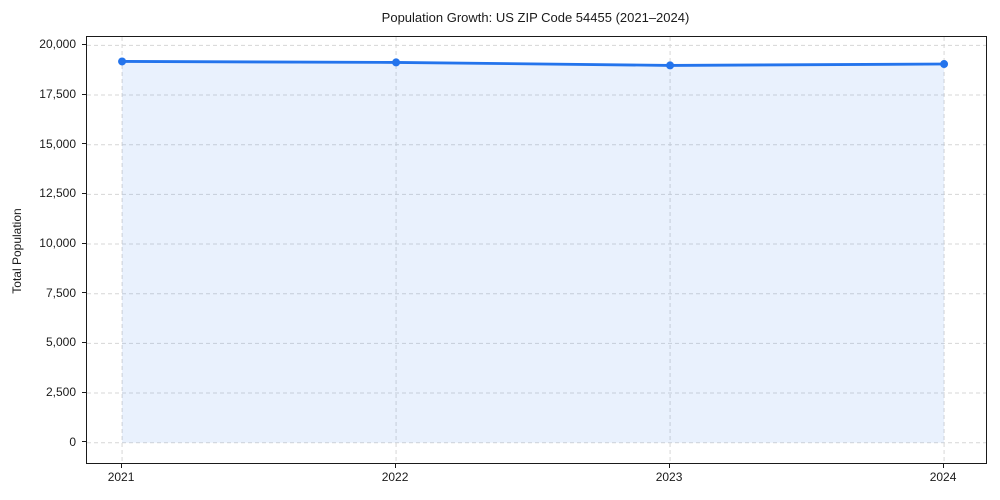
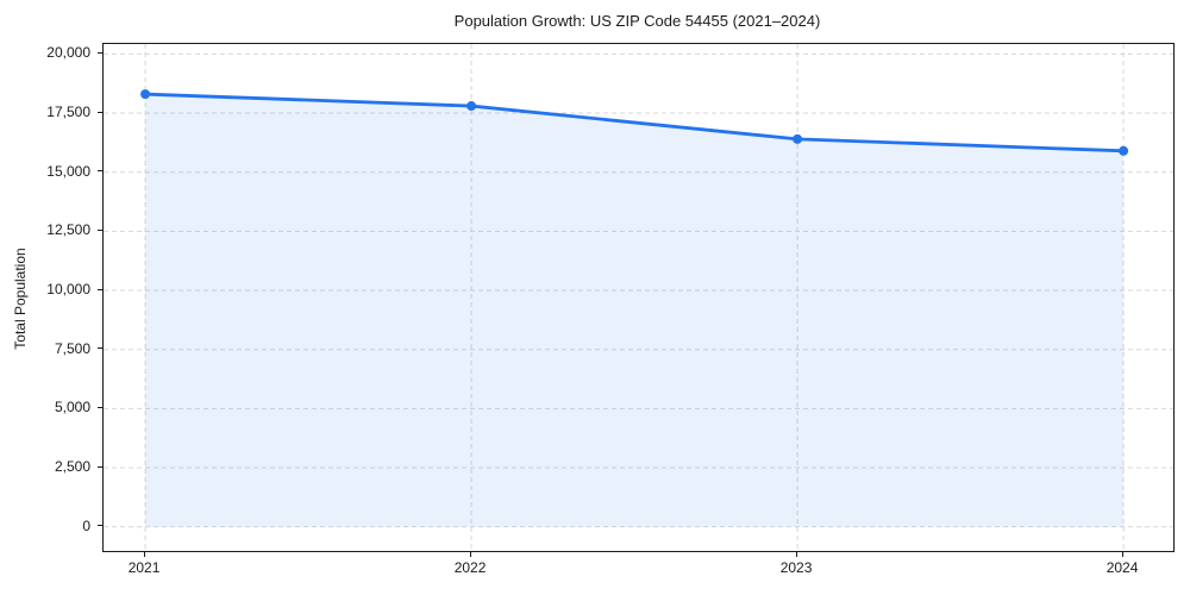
2021: 19200 -> 18300
2022: 19100 -> 17800
2023: 19000 -> 16400
2024: 19100 -> 15900
